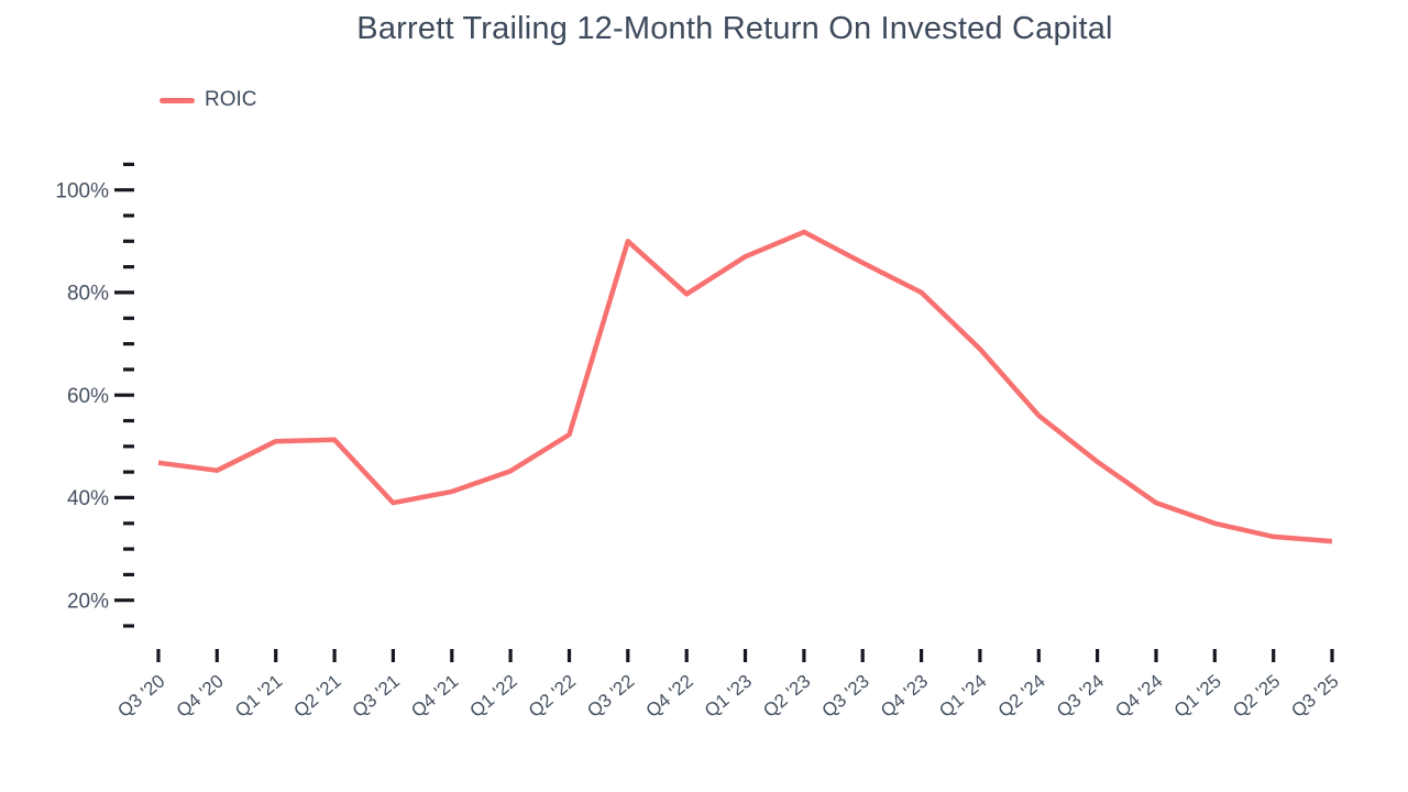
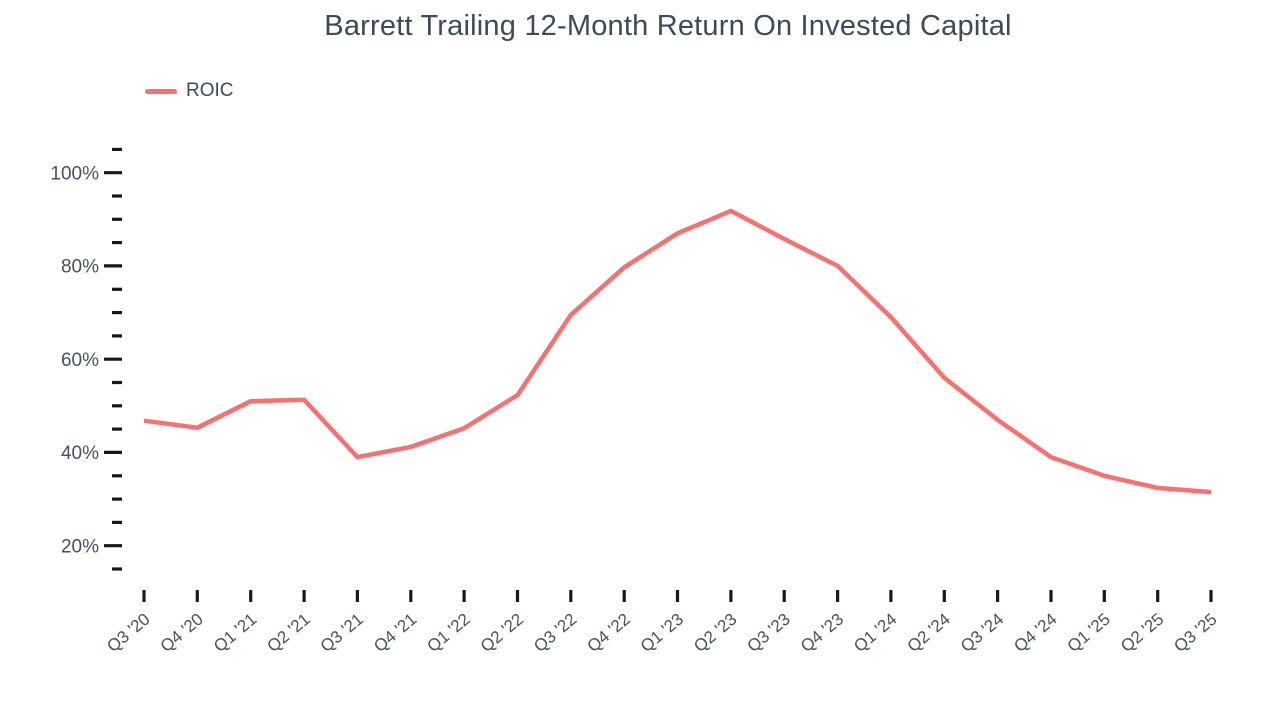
Q3 '22: 90% -> 70%
